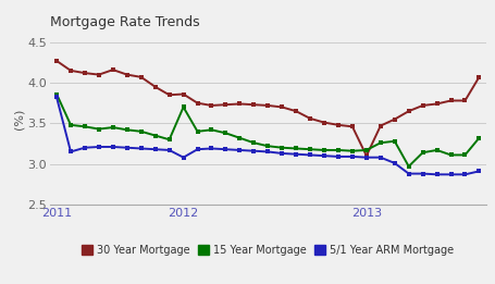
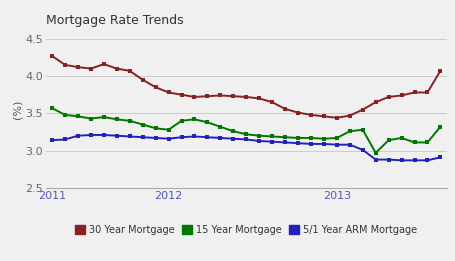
15 Year Mortgage/2011: 3.86 -> 3.57
5/1 Year ARM Mortgage/2011: 3.82 -> 3.14
30 Year Mortgage/2012: 3.86 -> 3.78
15 Year Mortgage/2012: 3.70 -> 3.28
5/1 Year ARM Mortgage/2012: 3.08 -> 3.16
30 Year Mortgage/2013: 3.10 -> 3.44
